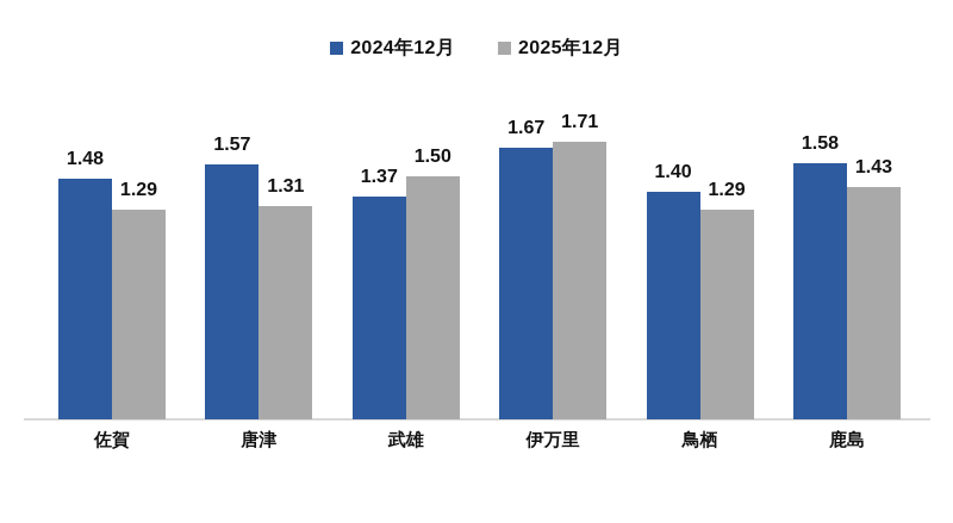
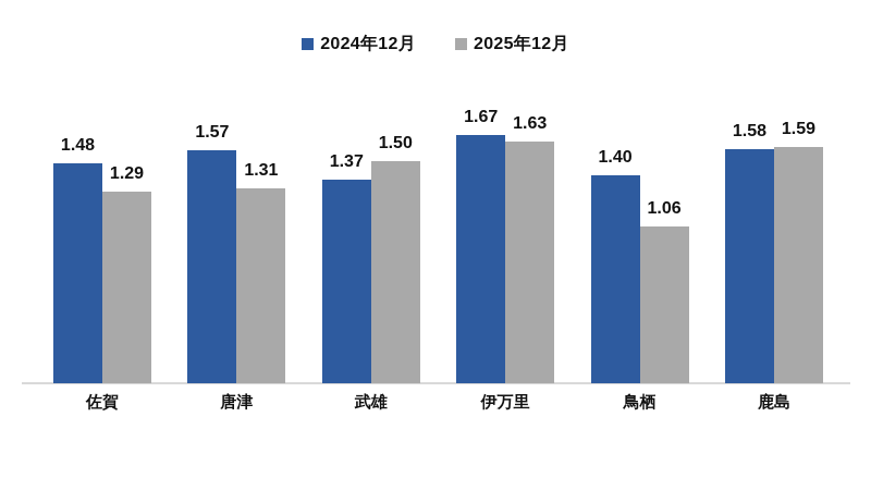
2025年12月/伊万里: 1.71 -> 1.63
2025年12月/鳥栖: 1.29 -> 1.06
2025年12月/鹿島: 1.43 -> 1.59
